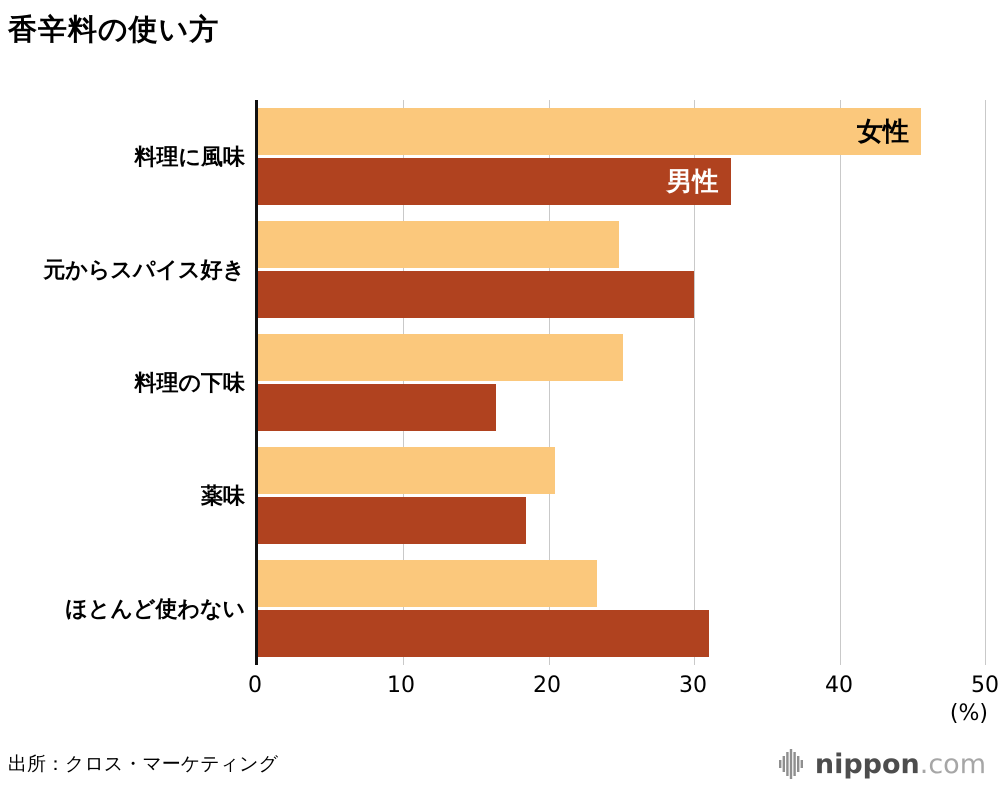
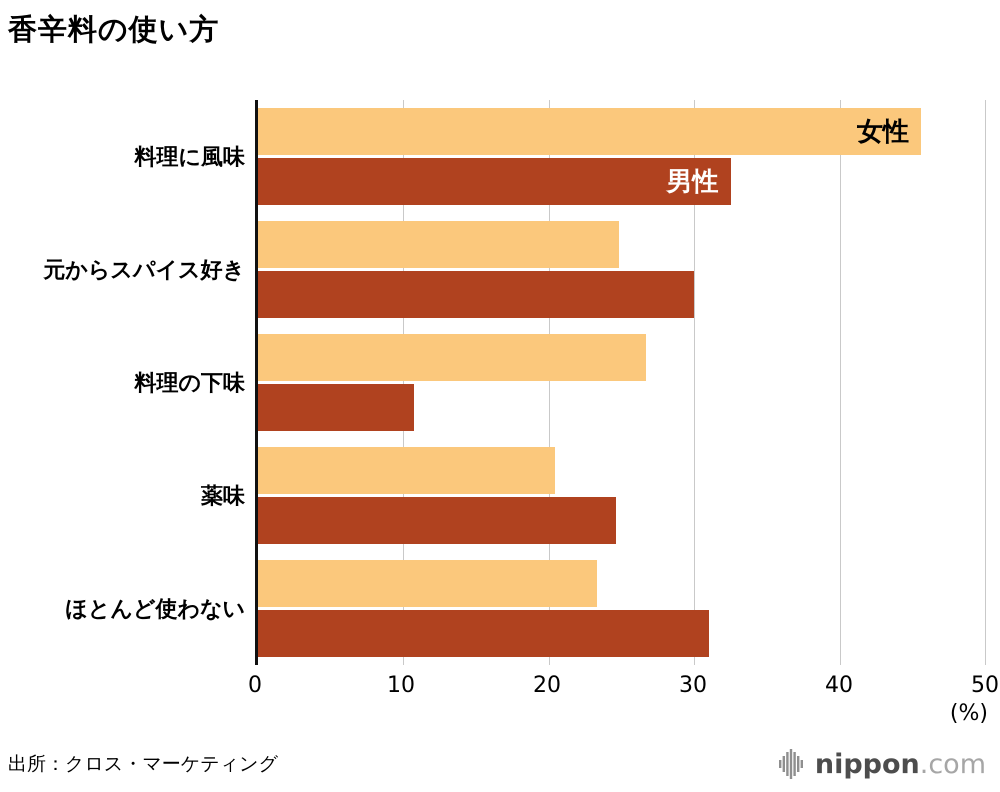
女性/料理の下味: 25.1 -> 26.7
男性/料理の下味: 16.4 -> 10.7
男性/薬味: 18.4 -> 24.6
